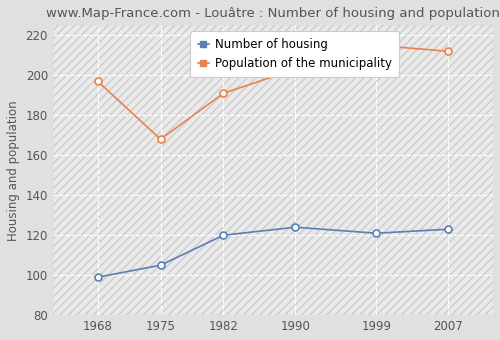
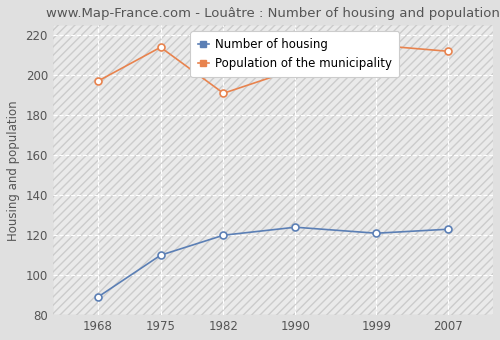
Number of housing/1968: 99 -> 89
Number of housing/1975: 105 -> 110
Population of the municipality/1975: 168 -> 214
